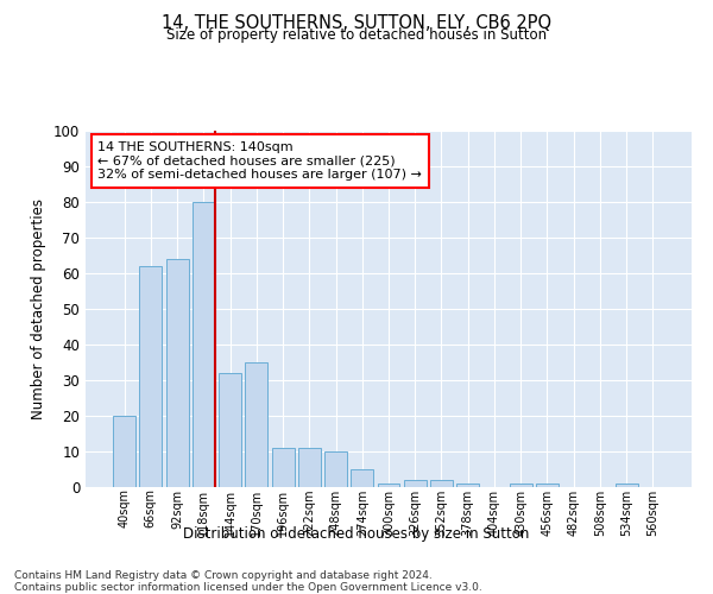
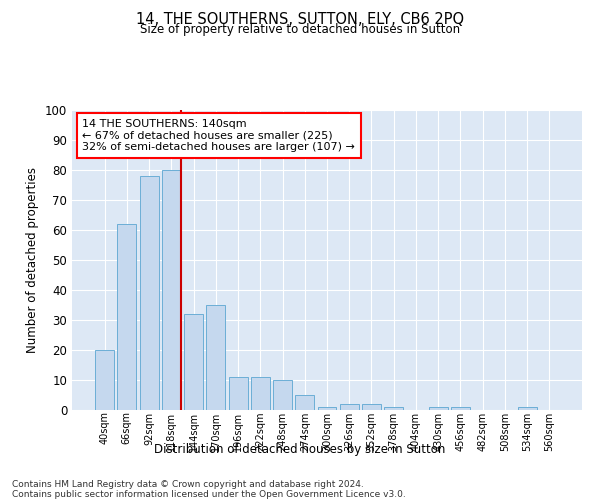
92sqm: 64 -> 78
